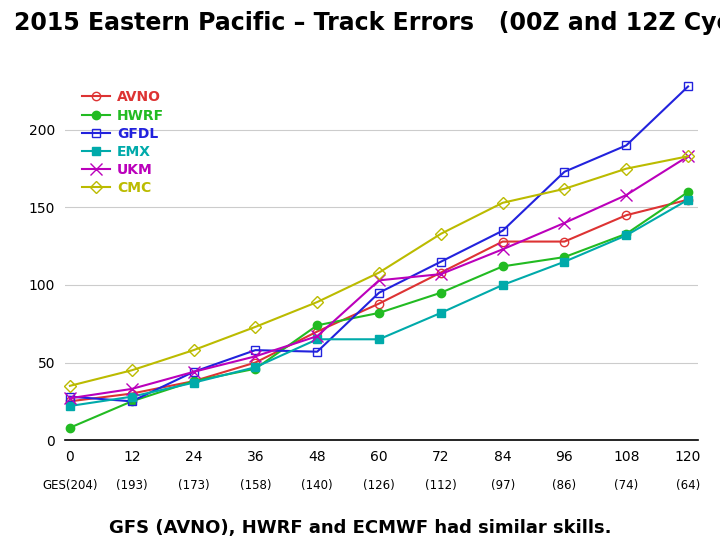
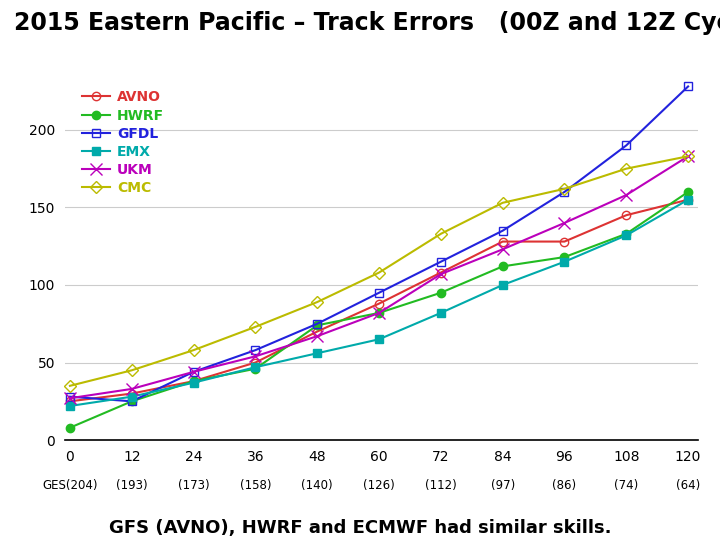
GFDL/48: 57 -> 75
EMX/48: 65 -> 56
UKM/60: 103 -> 82
GFDL/96: 173 -> 160
